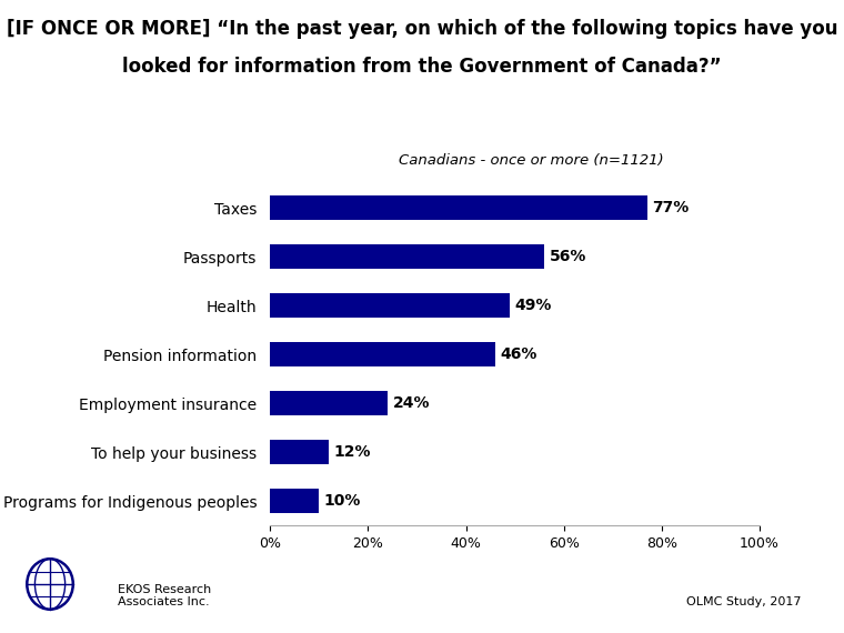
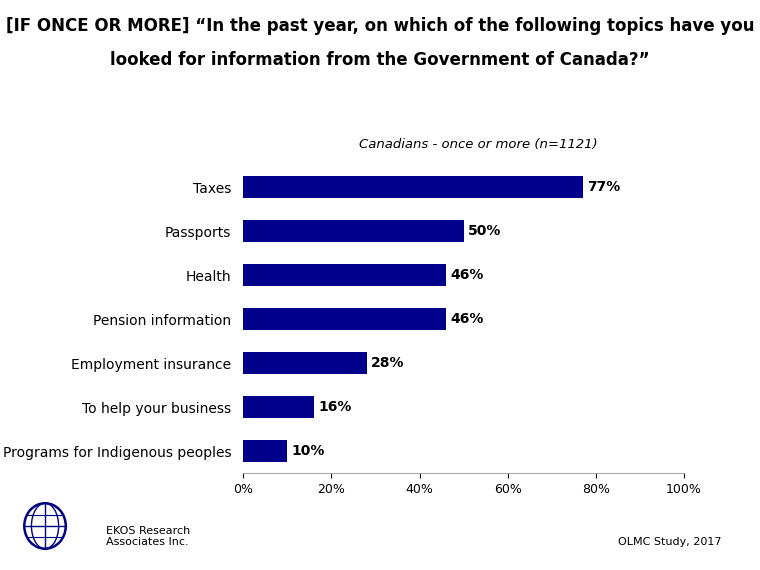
Passports: 56% -> 50%
Health: 49% -> 46%
Employment insurance: 24% -> 28%
To help your business: 12% -> 16%
